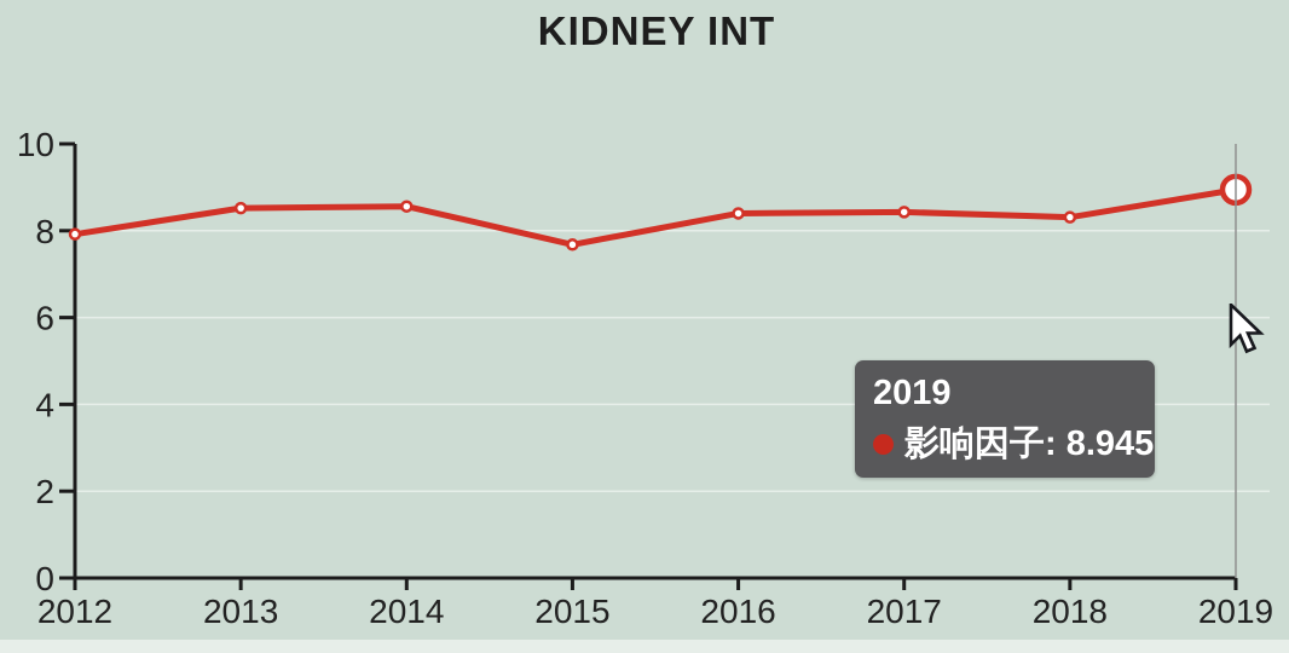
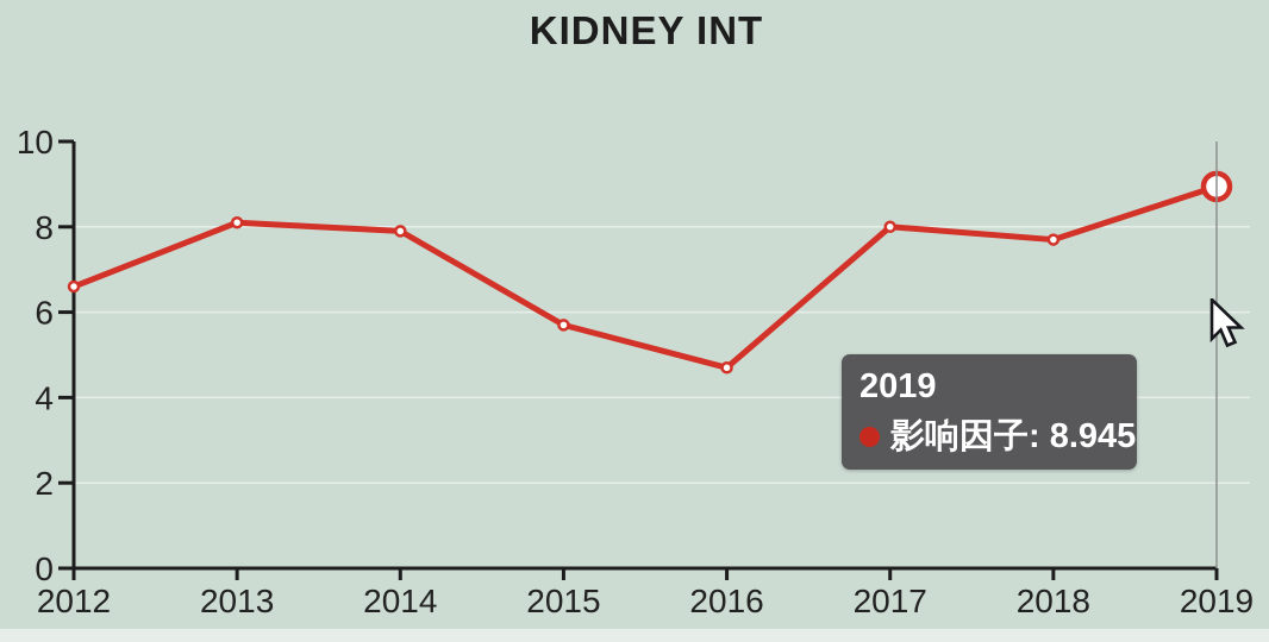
2012: 7.9 -> 6.6
2013: 8.5 -> 8.1
2014: 8.6 -> 7.9
2015: 7.7 -> 5.7
2016: 8.4 -> 4.7
2017: 8.4 -> 8.0
2018: 8.3 -> 7.7
